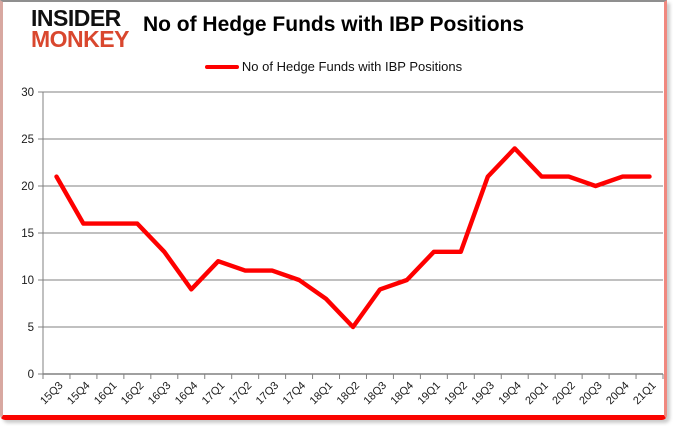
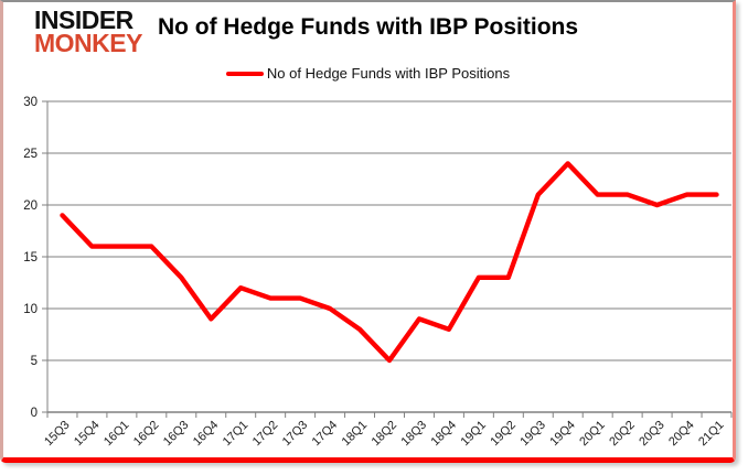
15Q3: 21 -> 19
18Q4: 10 -> 8
